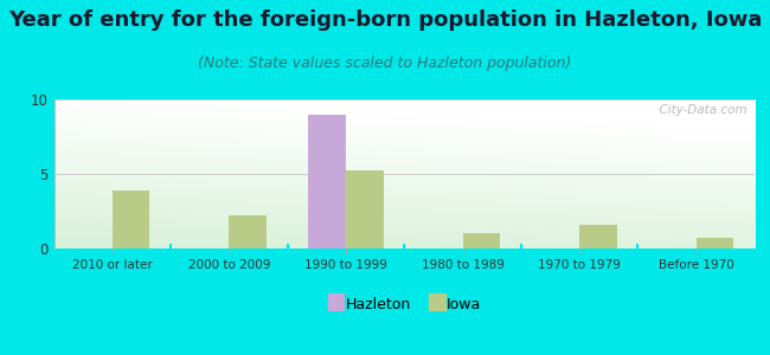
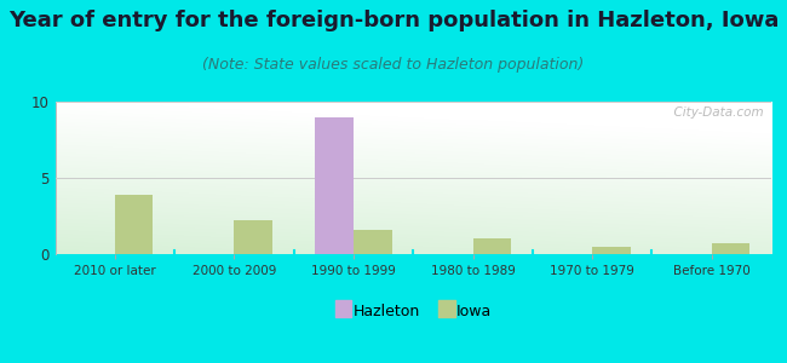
Iowa/1990 to 1999: 5.2 -> 1.6
Iowa/1970 to 1979: 1.6 -> 0.5
